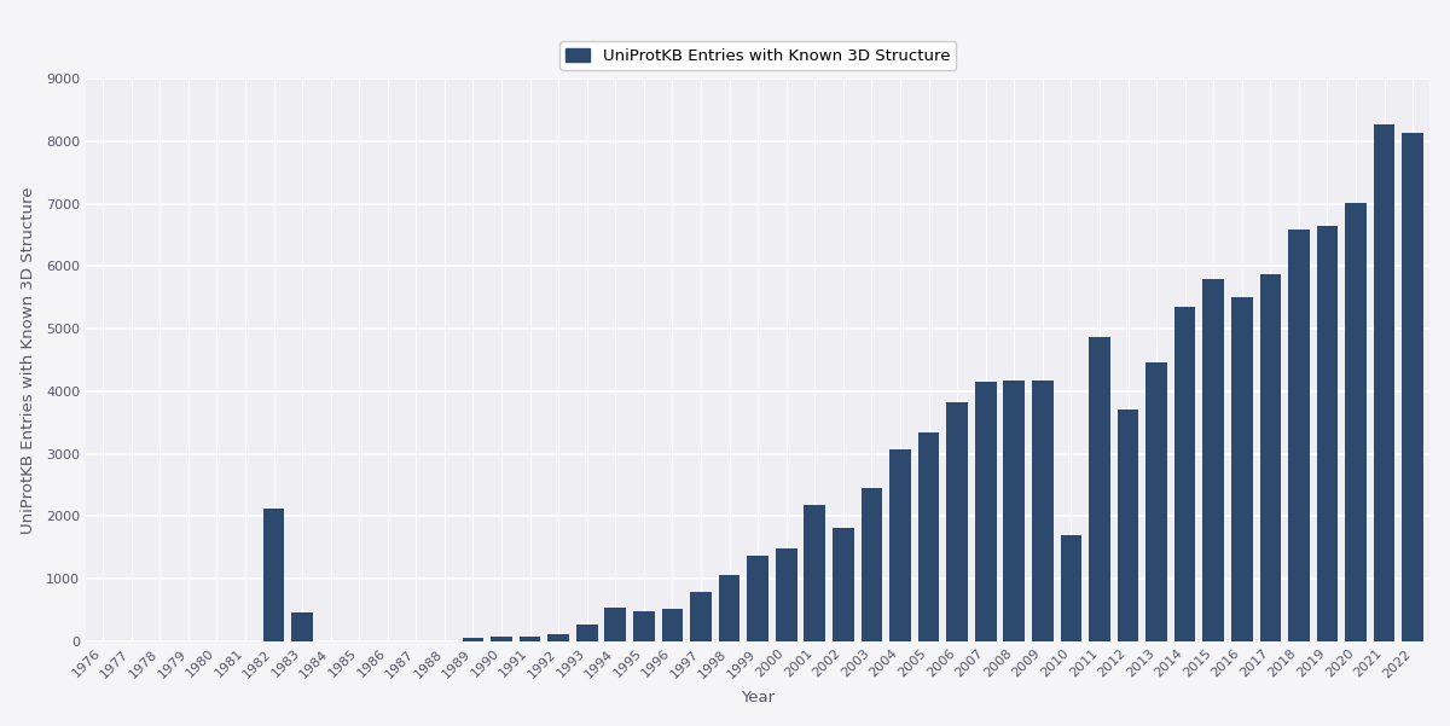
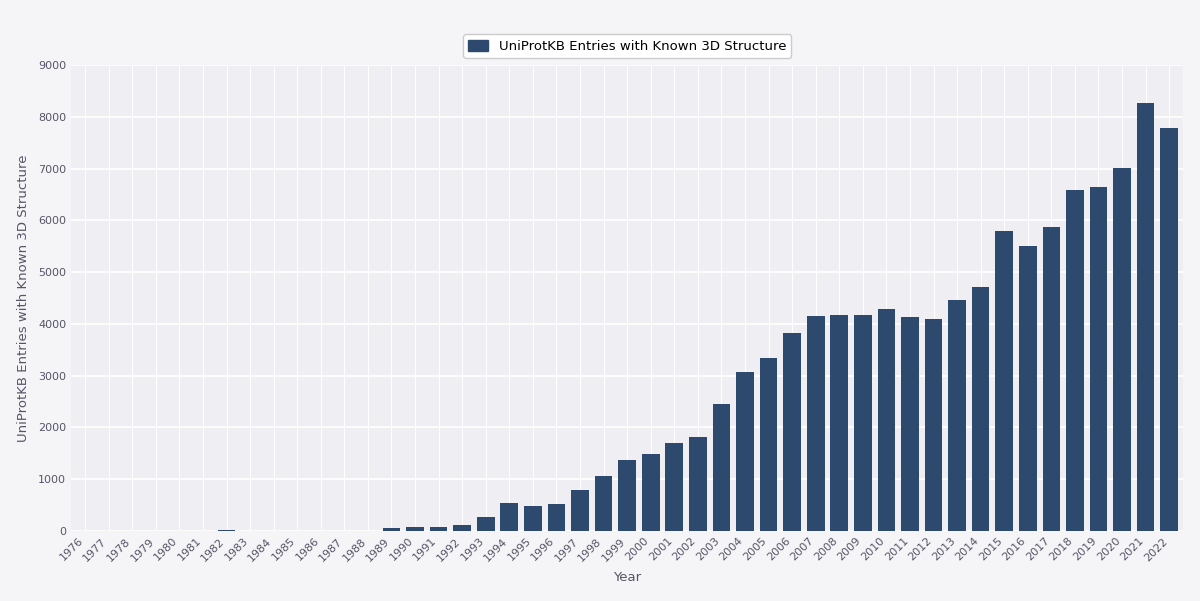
1982: 2120 -> 20
1983: 460 -> 10
2001: 2180 -> 1700
2010: 1700 -> 4280
2011: 4860 -> 4130
2012: 3700 -> 4100
2014: 5360 -> 4720
2022: 8140 -> 7790
